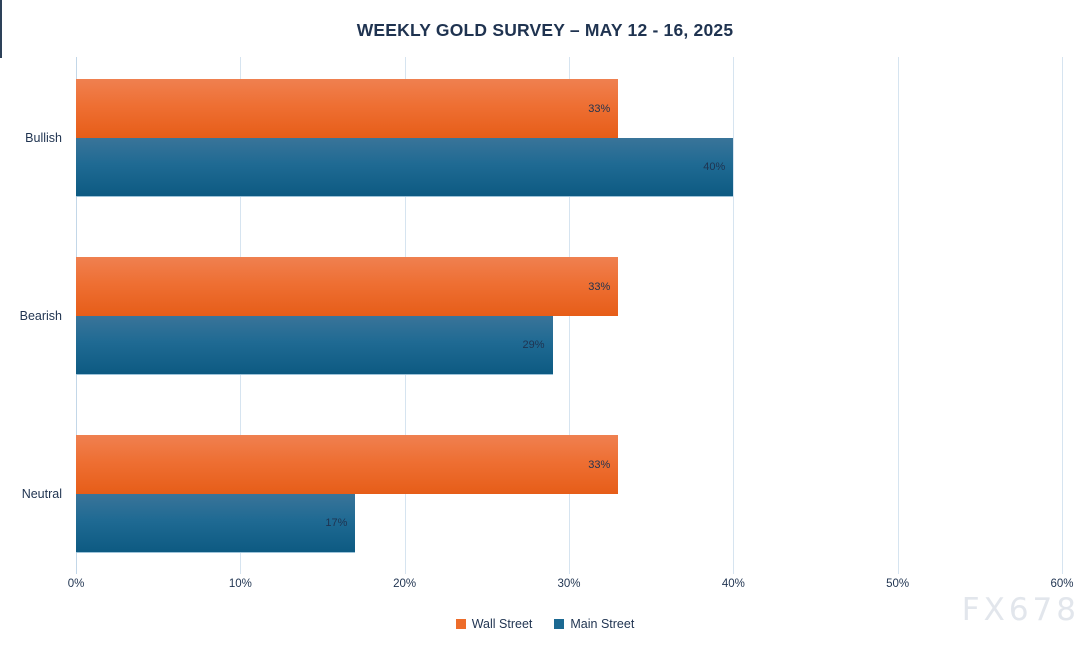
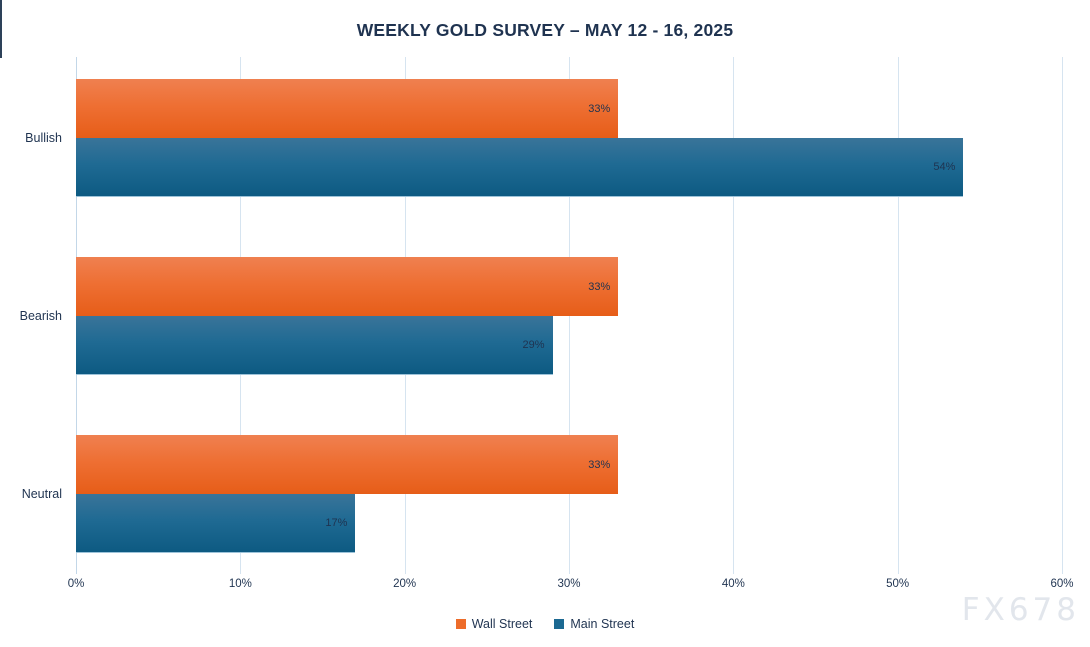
Main Street/Bullish: 40% -> 54%
